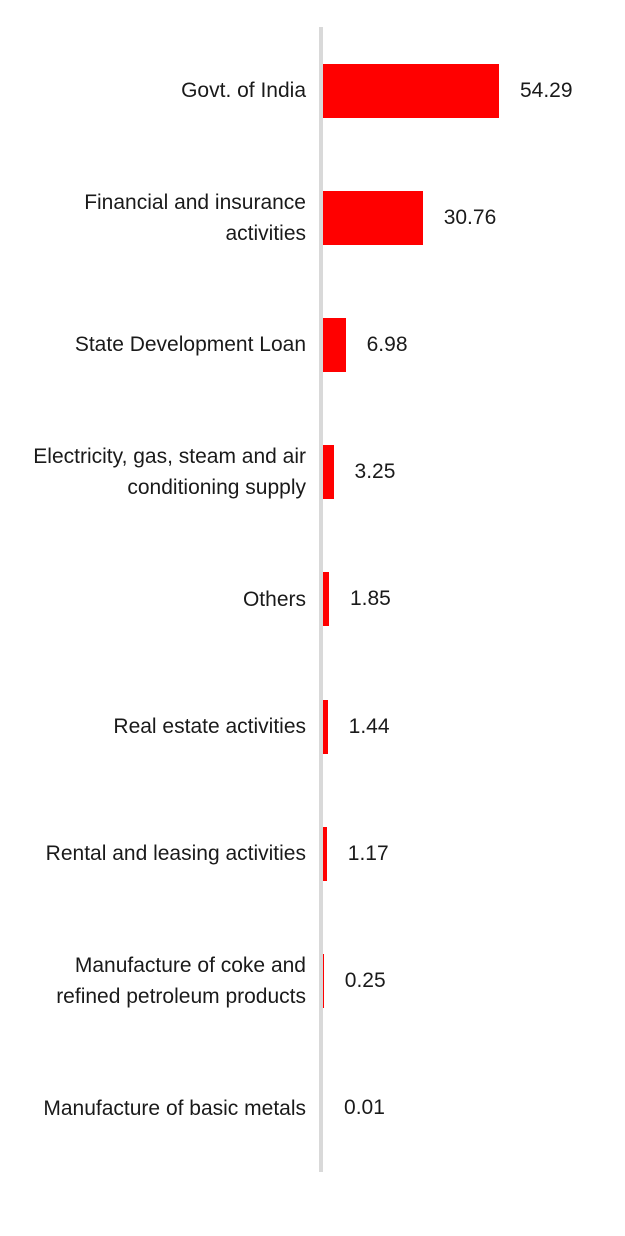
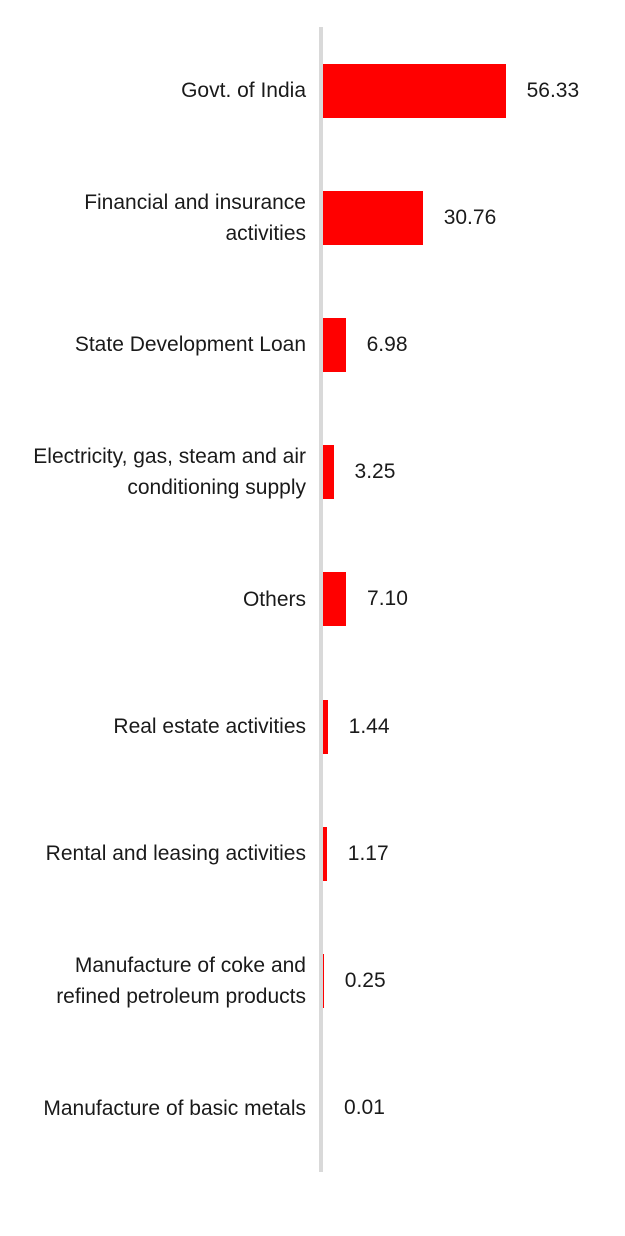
Govt. of India: 54.29 -> 56.33
Others: 1.85 -> 7.10
